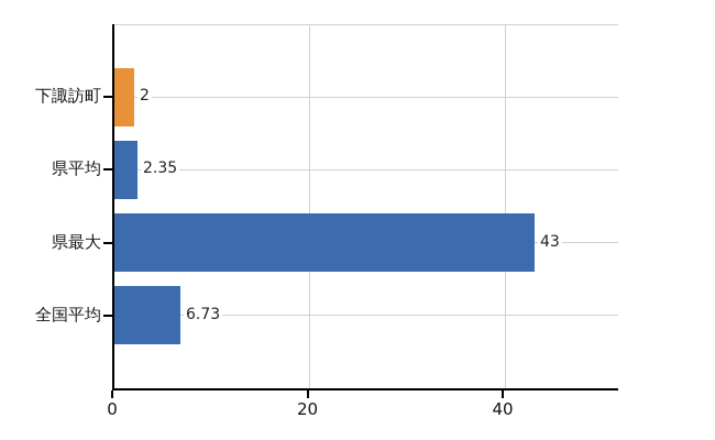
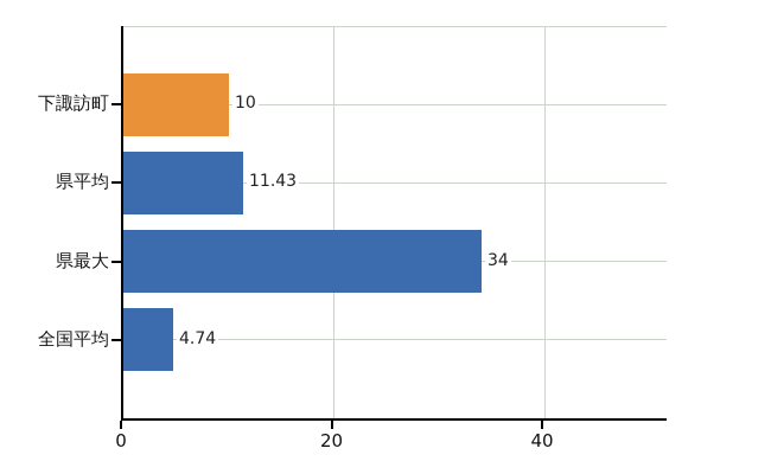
下諏訪町: 2 -> 10
県平均: 2.35 -> 11.43
県最大: 43 -> 34
全国平均: 6.73 -> 4.74
